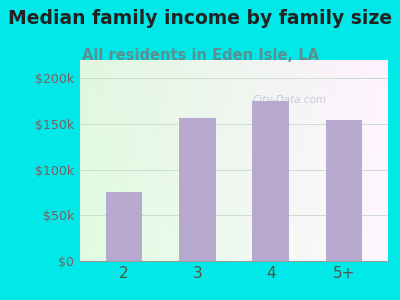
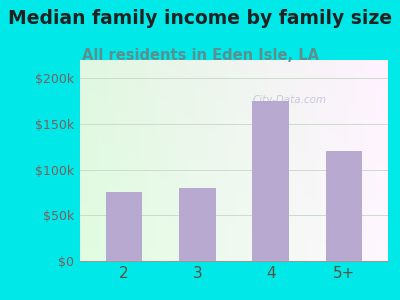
3: $156k -> $80k
5+: $154k -> $120k
